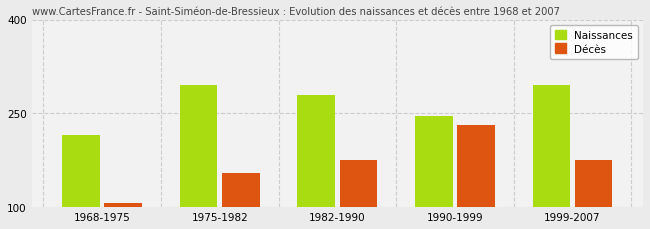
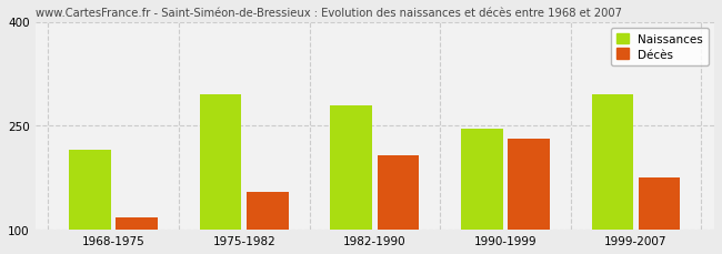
Décès/1968-1975: 107 -> 118
Décès/1982-1990: 175 -> 208
